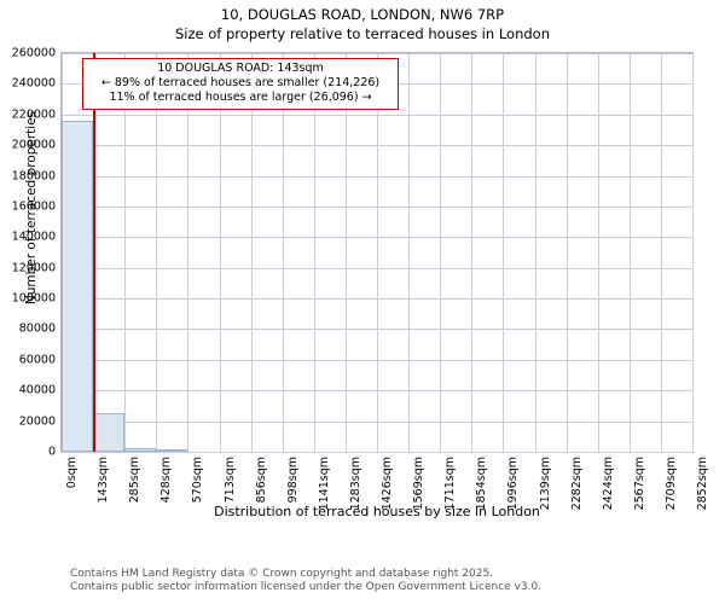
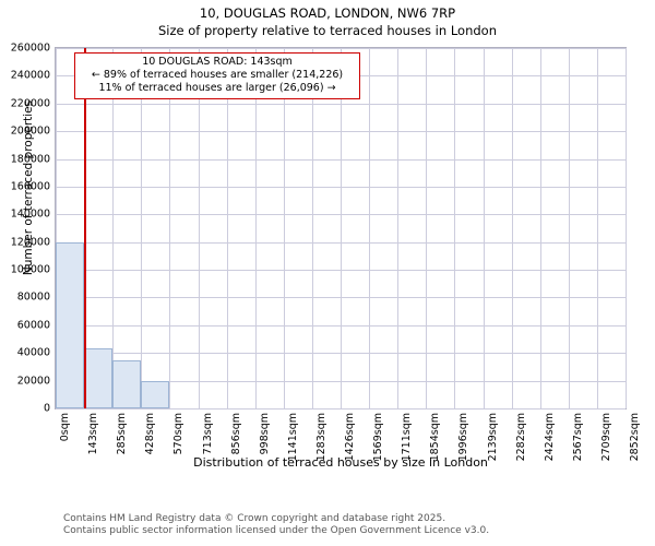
0sqm: 216000 -> 120000
143sqm: 25000 -> 43000
285sqm: 2000 -> 35000
428sqm: 1000 -> 20000
